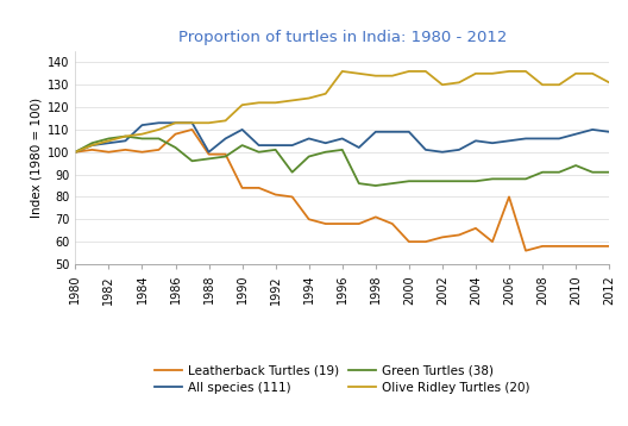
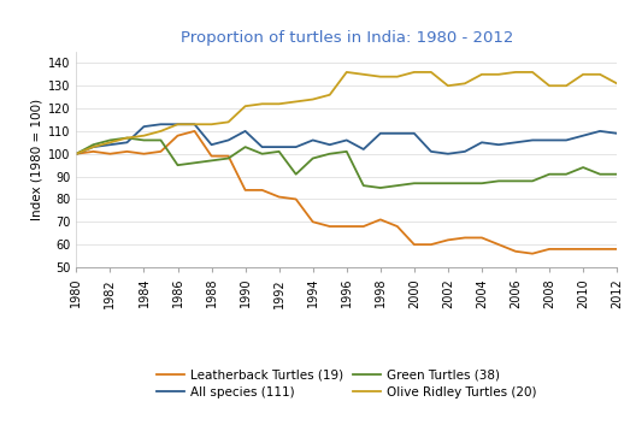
Green Turtles (38)/1986: 102 -> 95
All species (111)/1988: 100 -> 104
Leatherback Turtles (19)/2004: 66 -> 63
Leatherback Turtles (19)/2006: 80 -> 57
